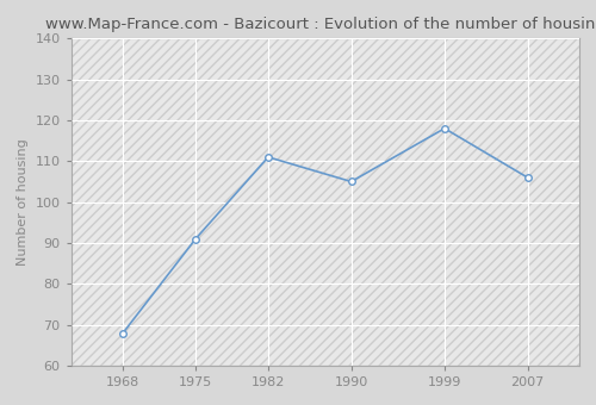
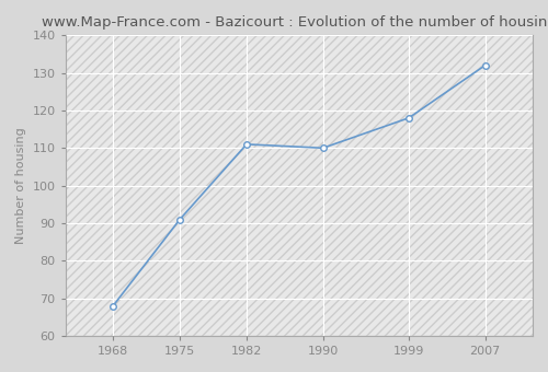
1990: 105 -> 110
2007: 106 -> 132
